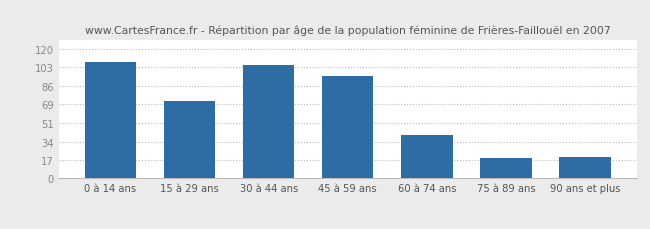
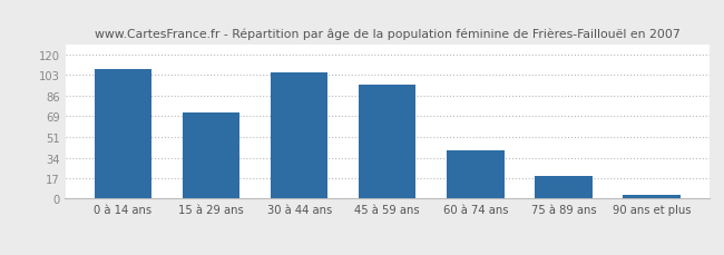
90 ans et plus: 20 -> 3
